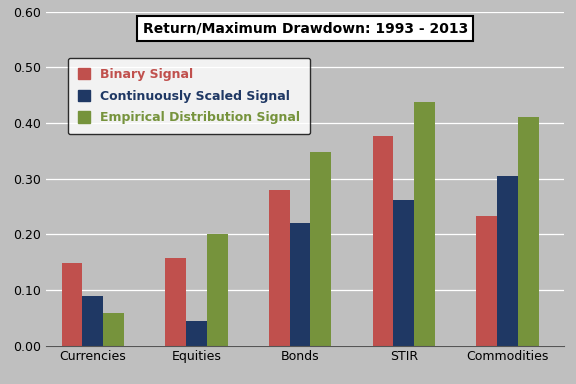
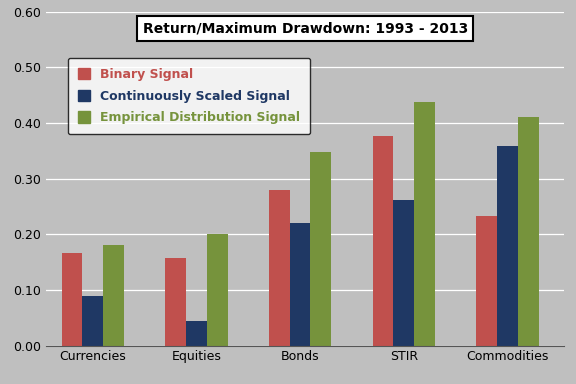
Binary Signal/Currencies: 0.148 -> 0.167
Empirical Distribution Signal/Currencies: 0.058 -> 0.180
Continuously Scaled Signal/Commodities: 0.304 -> 0.358
